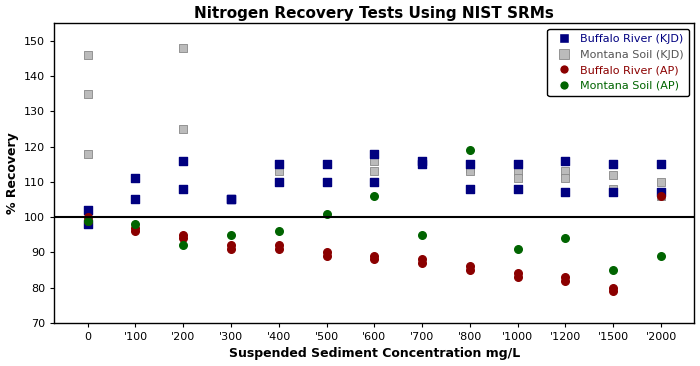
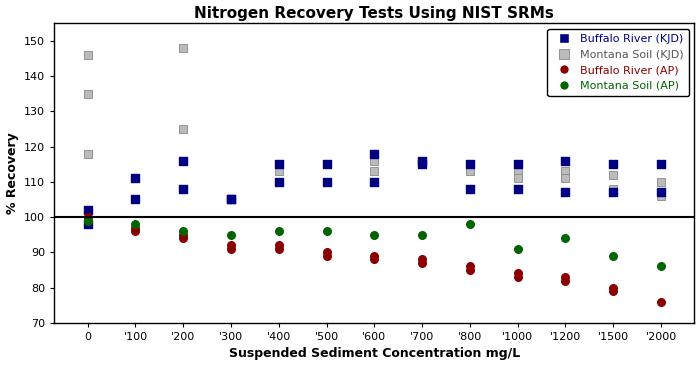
Montana Soil (AP)/'200: 92 -> 96
Montana Soil (AP)/'500: 101 -> 96
Montana Soil (AP)/'600: 106 -> 95
Montana Soil (AP)/'800: 119 -> 98
Montana Soil (AP)/'1500: 85 -> 89
Buffalo River (AP)/'2000: 106 -> 76
Montana Soil (AP)/'2000: 89 -> 86
